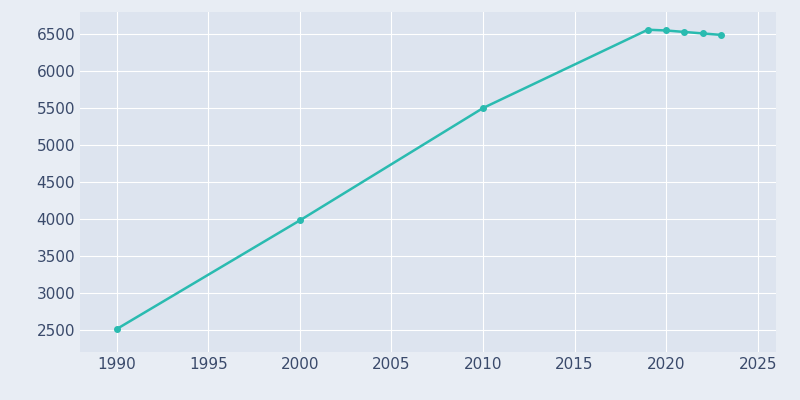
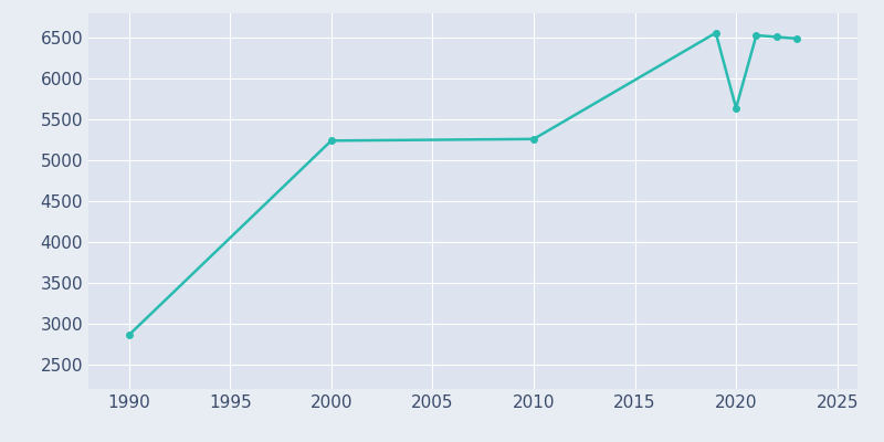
1990: 2510 -> 2860
2000: 3980 -> 5240
2010: 5500 -> 5260
2020: 6550 -> 5640
